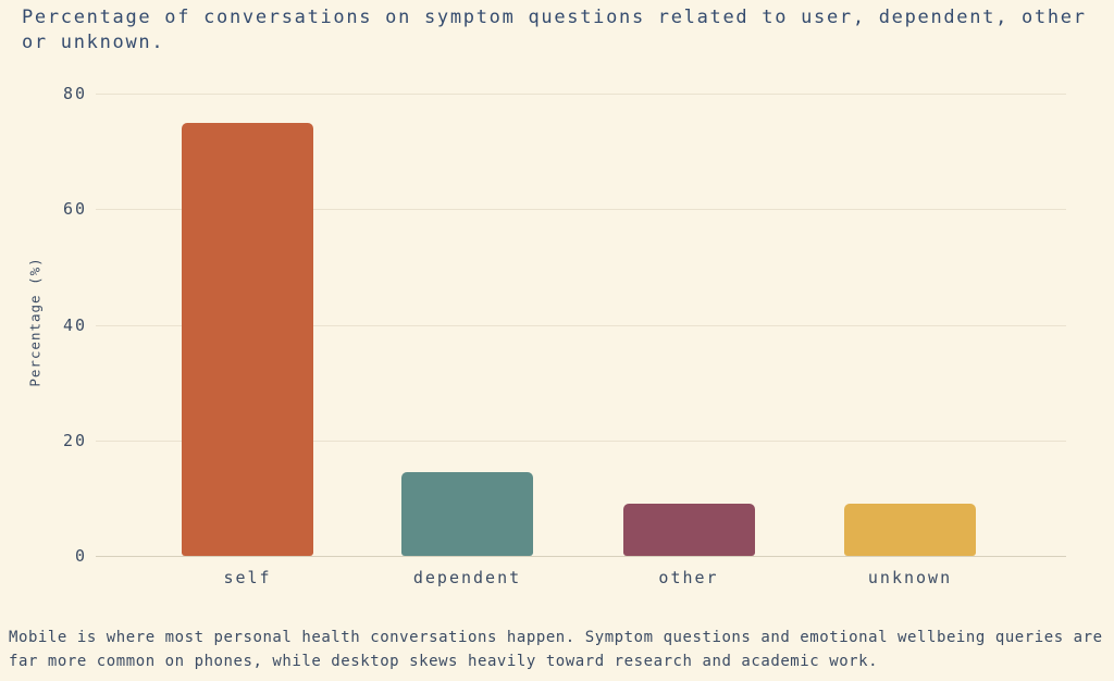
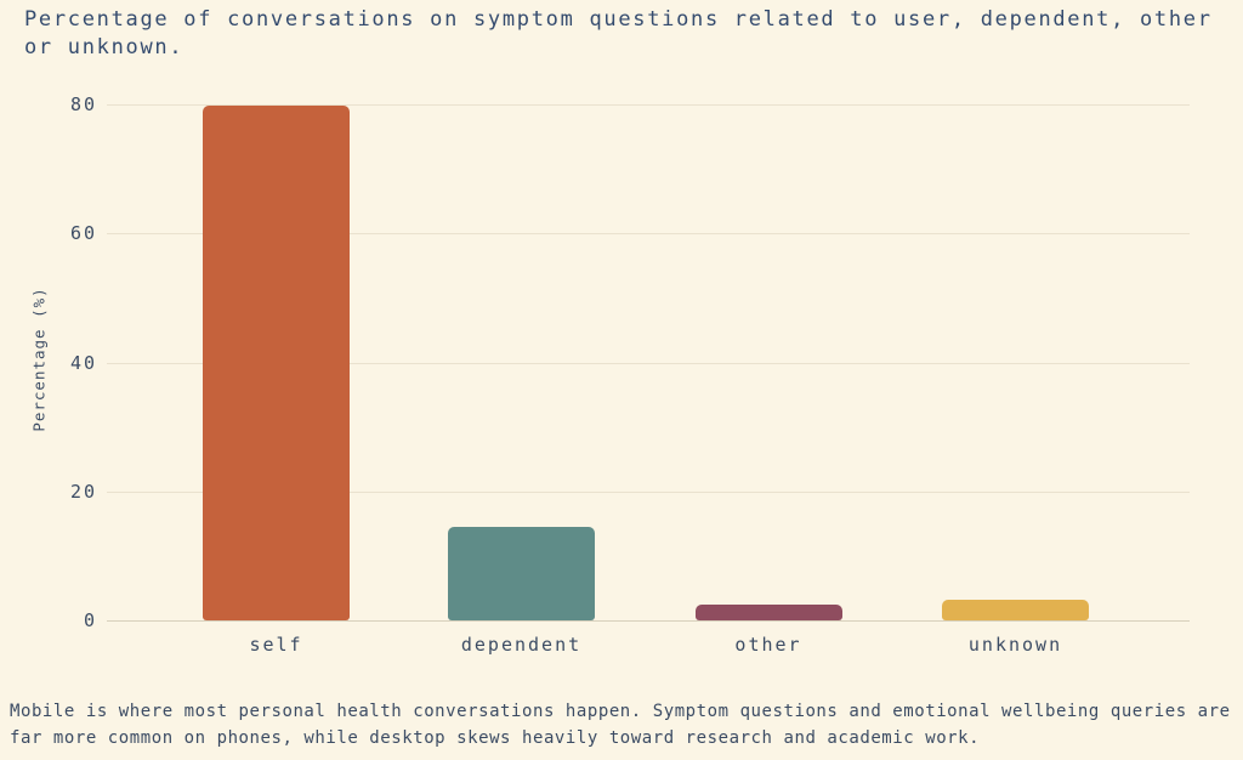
self: 75 -> 80
other: 9 -> 2
unknown: 9 -> 3
